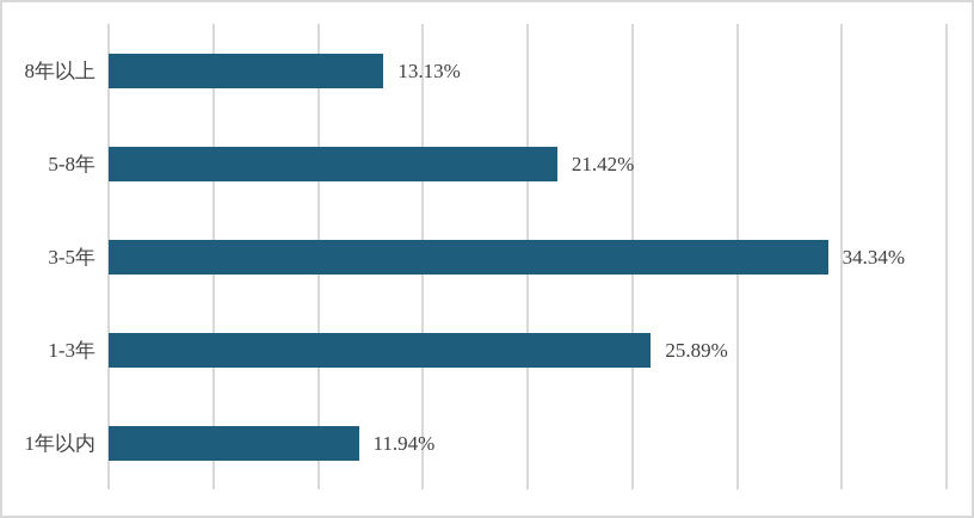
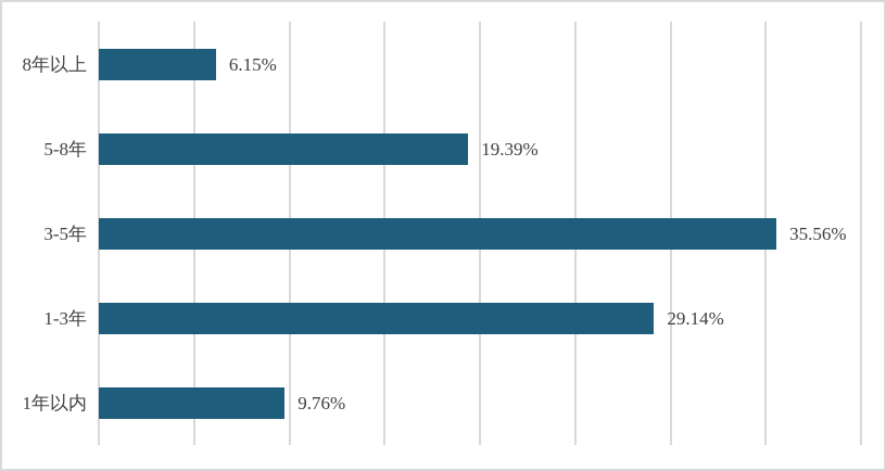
8年以上: 13.13% -> 6.15%
5-8年: 21.42% -> 19.39%
3-5年: 34.34% -> 35.56%
1-3年: 25.89% -> 29.14%
1年以内: 11.94% -> 9.76%
